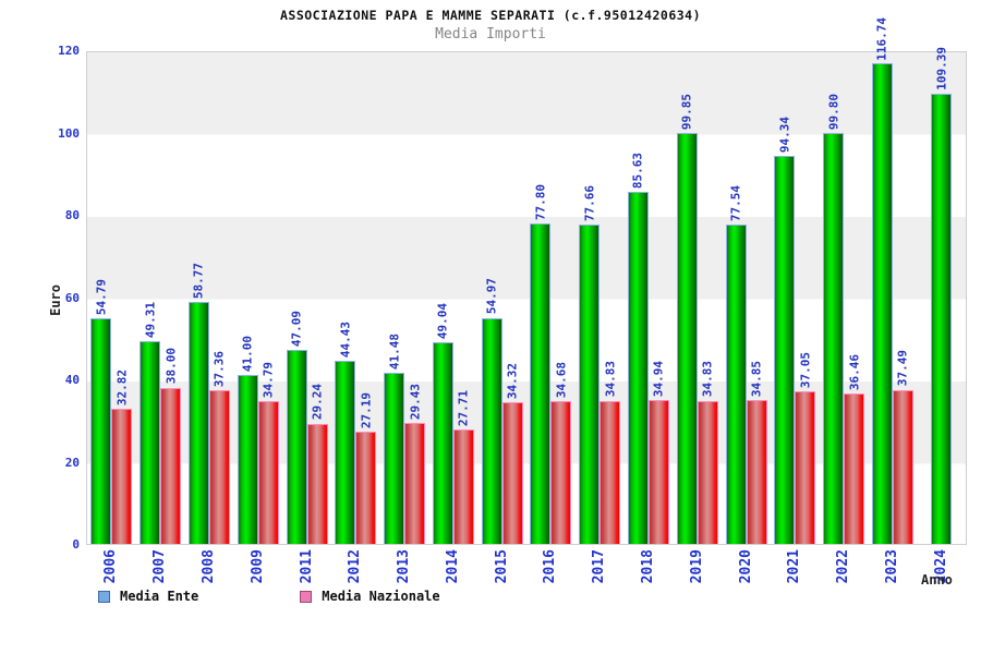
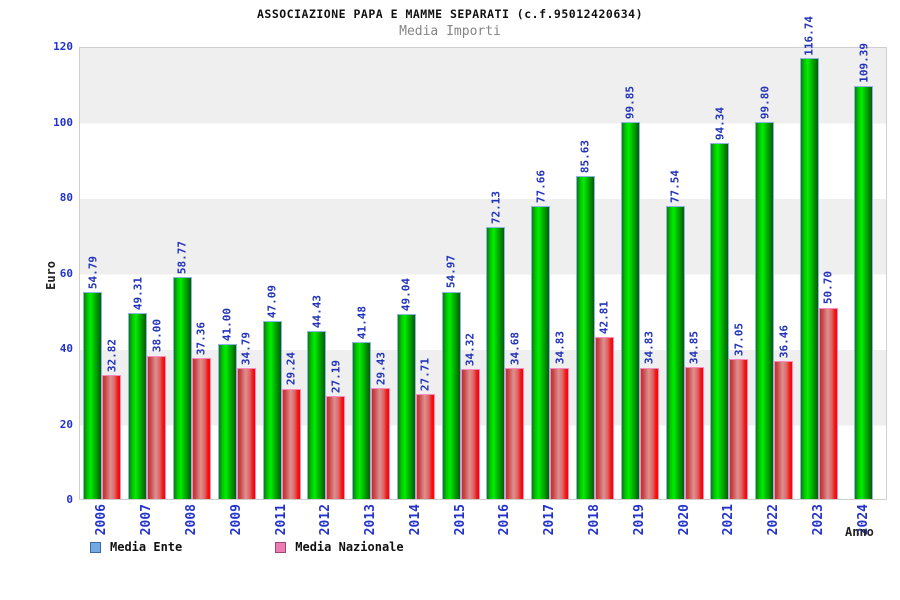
Media Ente/2016: 77.80 -> 72.13
Media Nazionale/2018: 34.94 -> 42.81
Media Nazionale/2023: 37.49 -> 50.70
